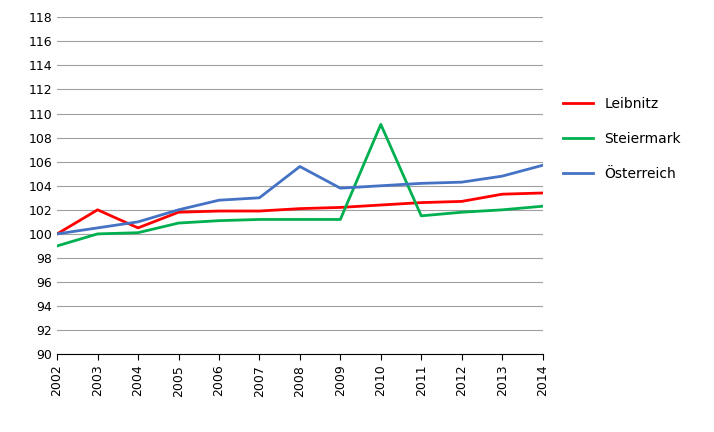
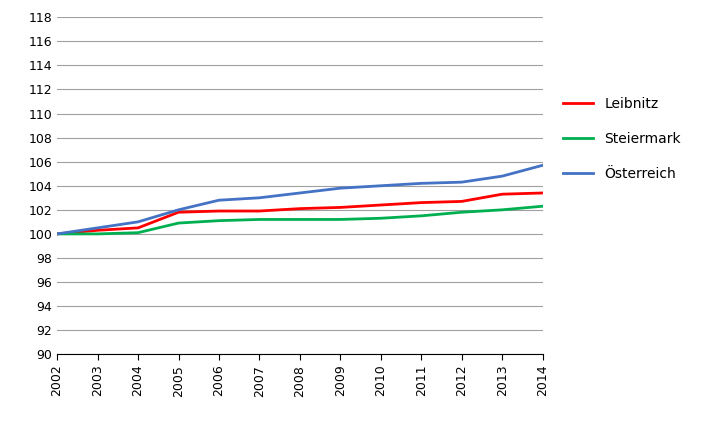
Steiermark/2002: 99.0 -> 100.0
Leibnitz/2003: 102.0 -> 100.3
Österreich/2008: 105.6 -> 103.4
Steiermark/2010: 109.1 -> 101.3
